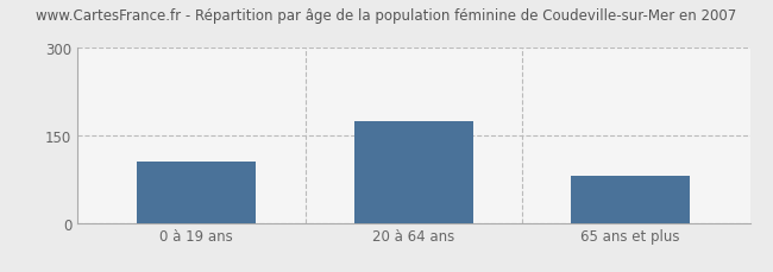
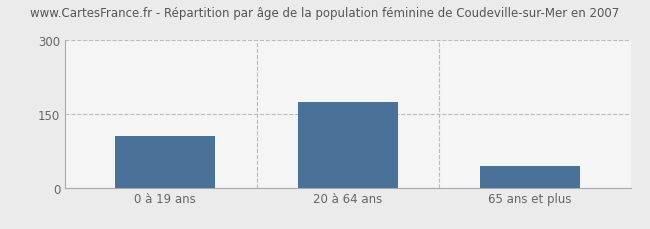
65 ans et plus: 80 -> 45
